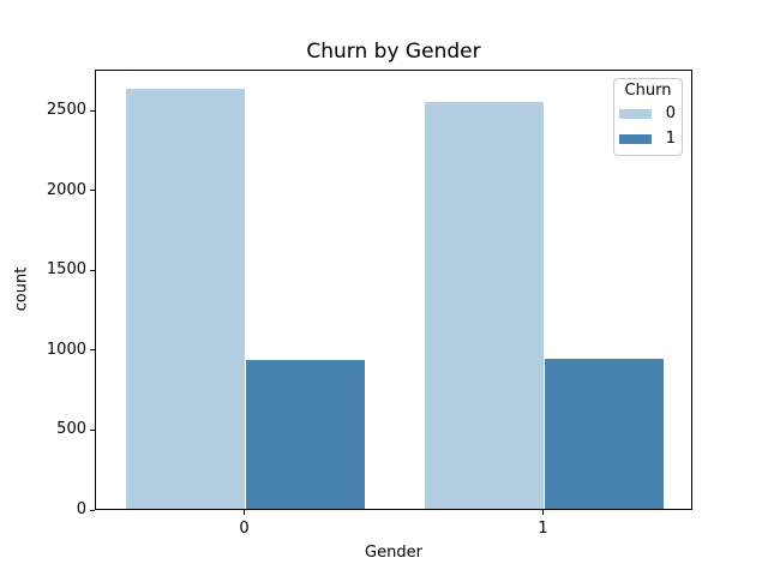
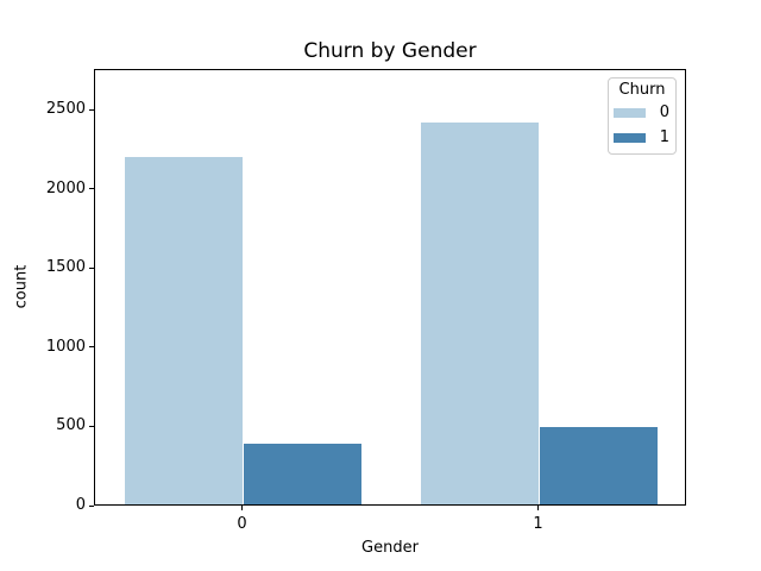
0/0: 2620 -> 2190
1/0: 930 -> 380
0/1: 2550 -> 2410
1/1: 940 -> 490
